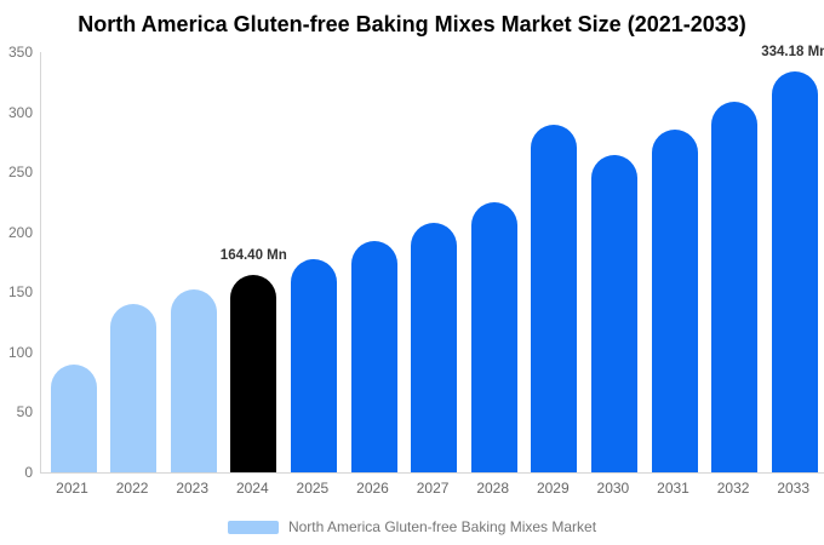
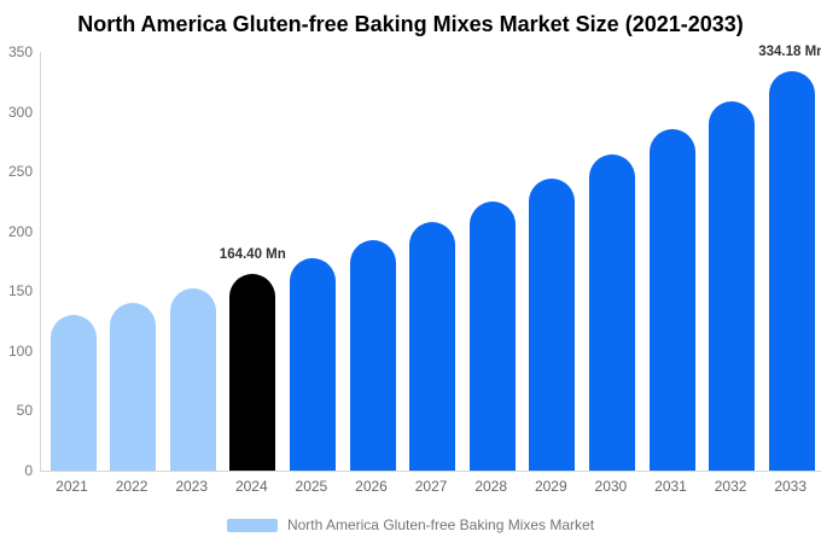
2021: 90 -> 130
2029: 290 -> 240
